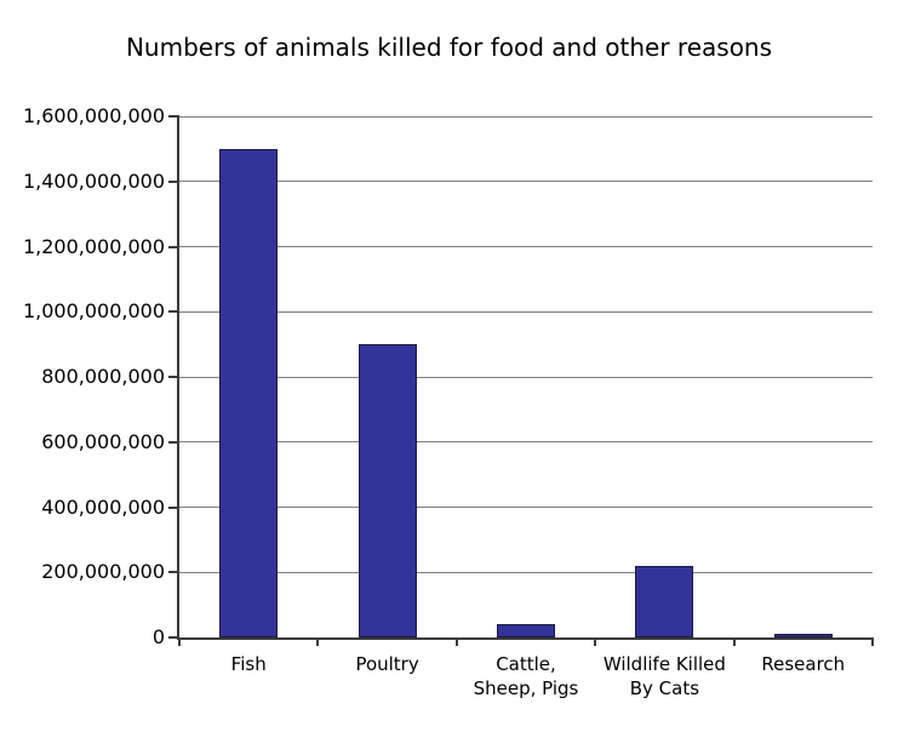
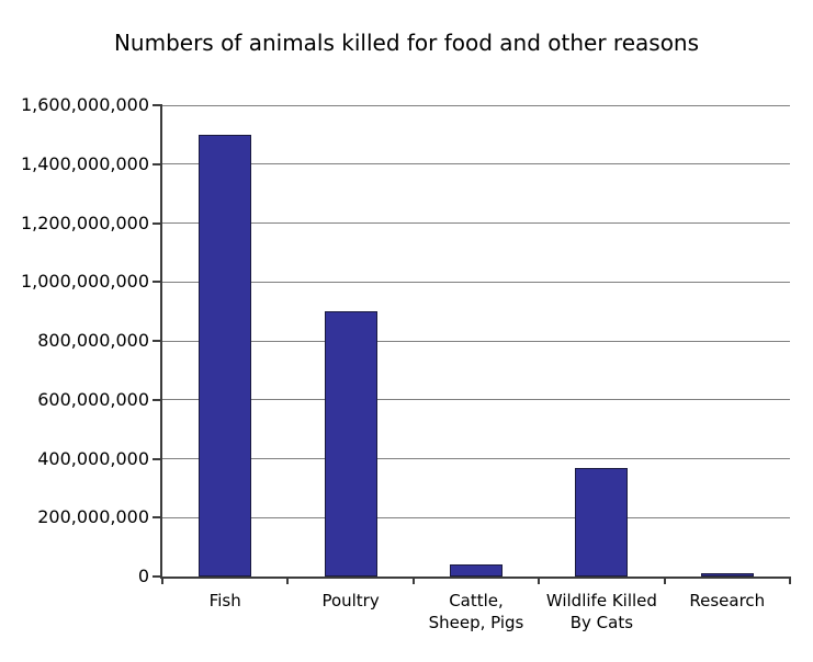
Wildlife Killed By Cats: 220000000 -> 370000000
